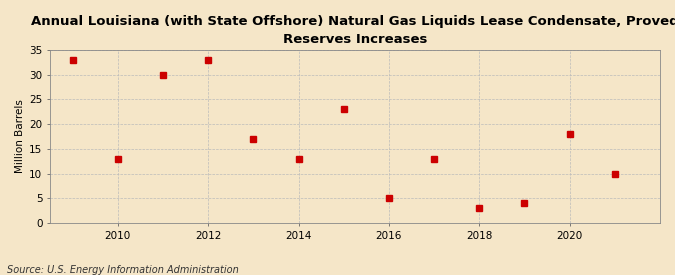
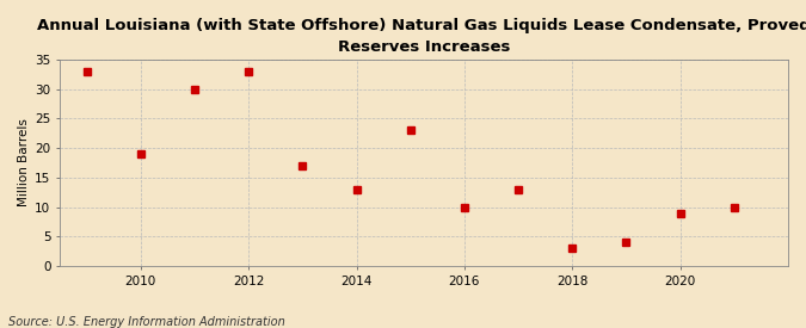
2010: 13 -> 19
2016: 5 -> 10
2020: 18 -> 9
